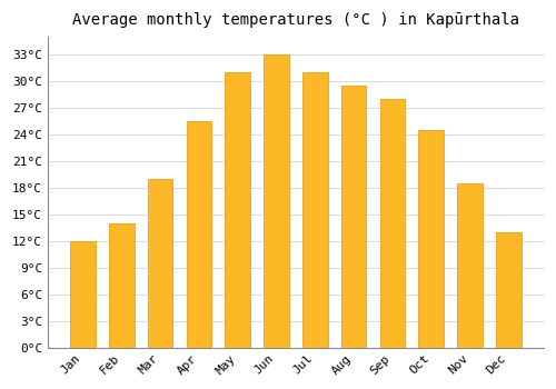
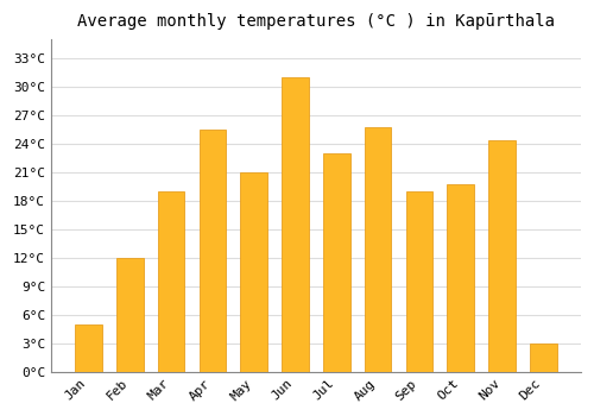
Jan: 12.0°C -> 5.0°C
Feb: 14.0°C -> 12.0°C
May: 31.0°C -> 21.0°C
Jun: 33.0°C -> 31.0°C
Jul: 31.0°C -> 23.0°C
Aug: 29.5°C -> 25.8°C
Sep: 28.0°C -> 19.0°C
Oct: 24.5°C -> 19.8°C
Nov: 18.5°C -> 24.4°C
Dec: 13.0°C -> 3.0°C
